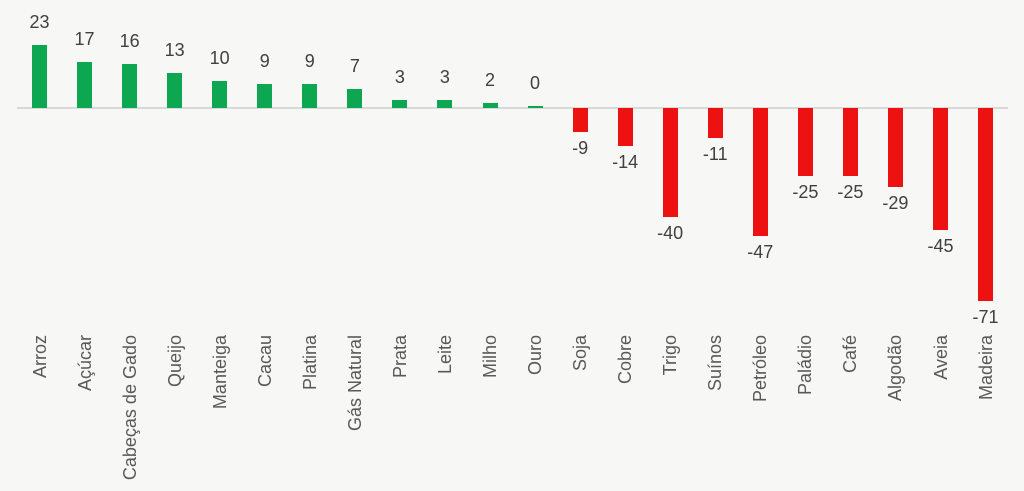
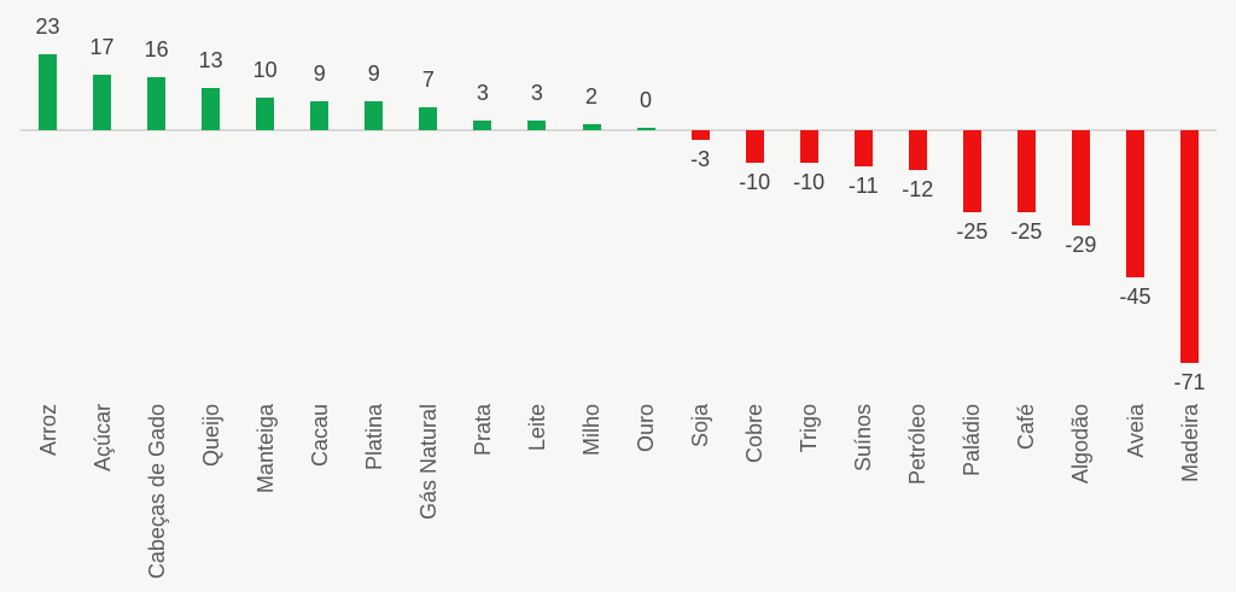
Soja: -9 -> -3
Cobre: -14 -> -10
Trigo: -40 -> -10
Petróleo: -47 -> -12
